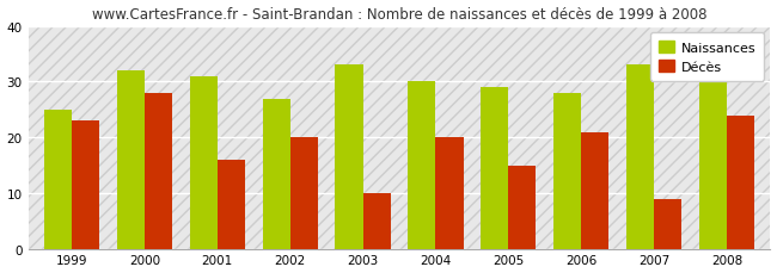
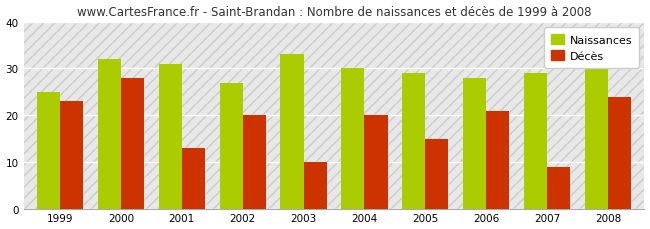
Décès/2001: 16 -> 13
Naissances/2007: 33 -> 29
